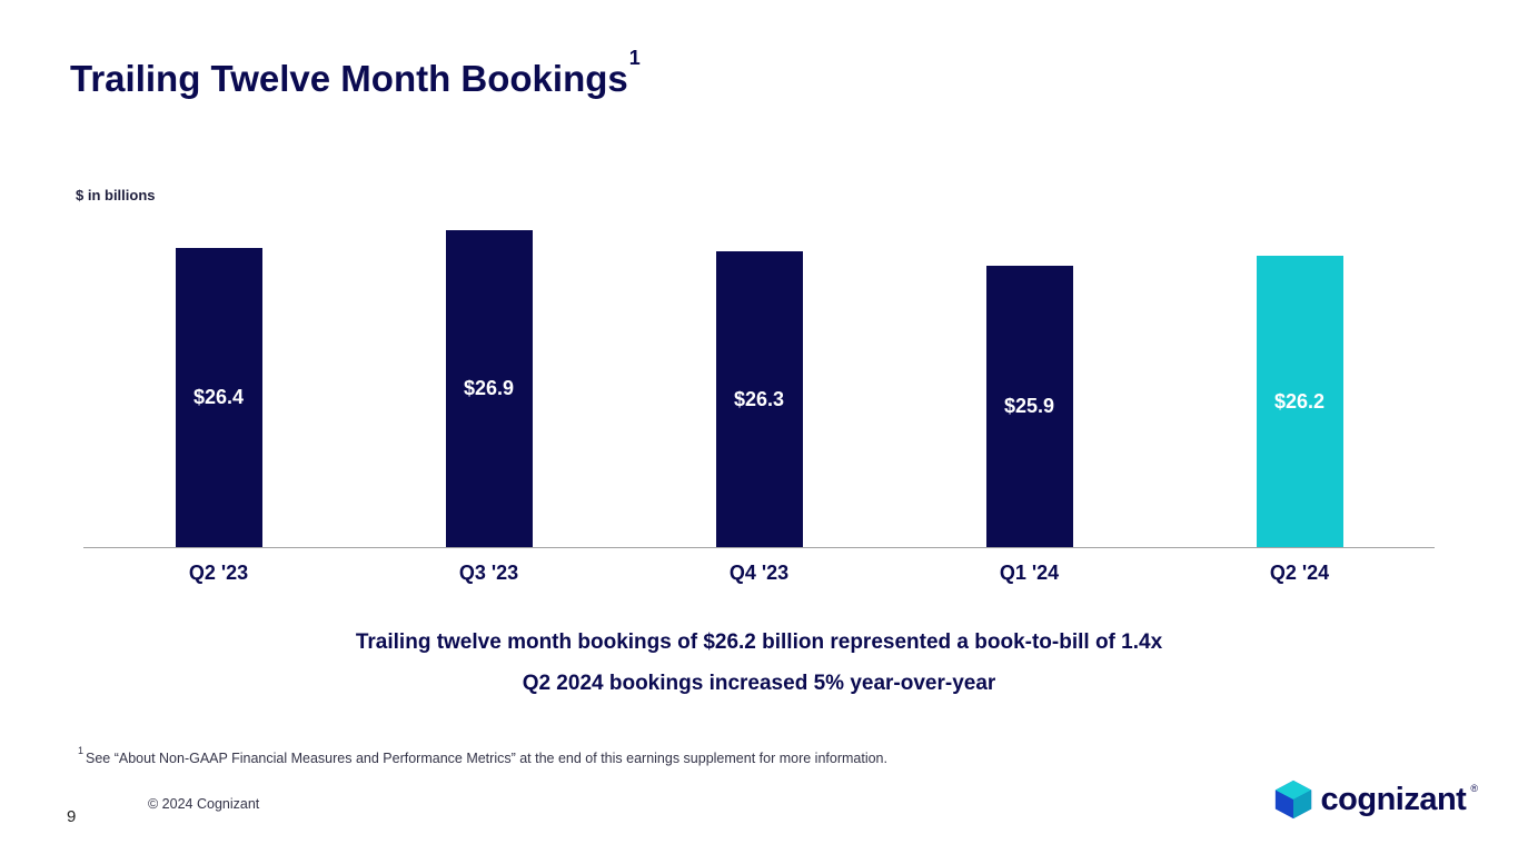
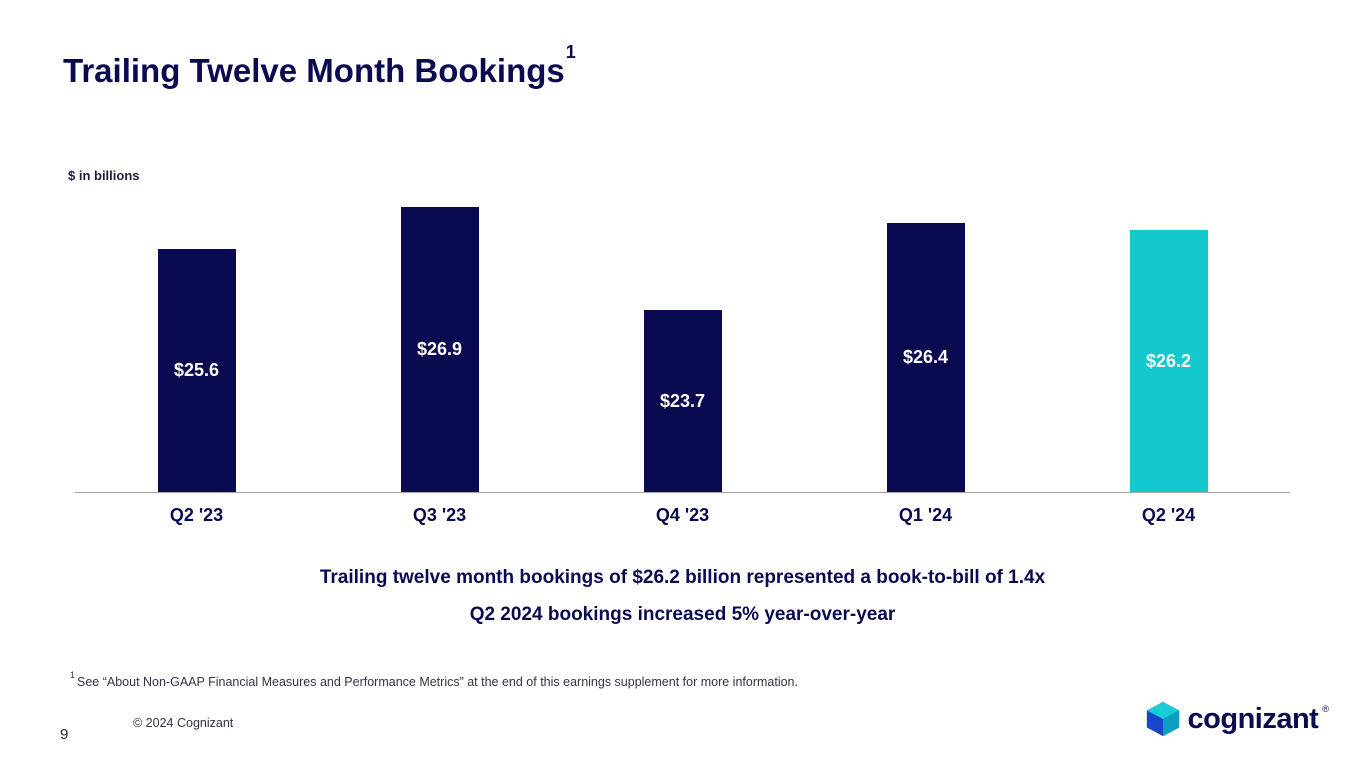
Q2 '23: $26.4 -> $25.6
Q4 '23: $26.3 -> $23.7
Q1 '24: $25.9 -> $26.4
